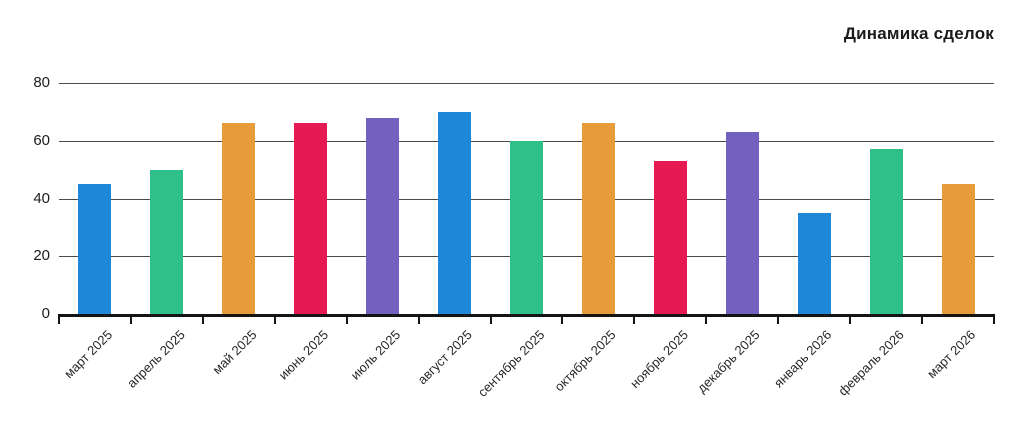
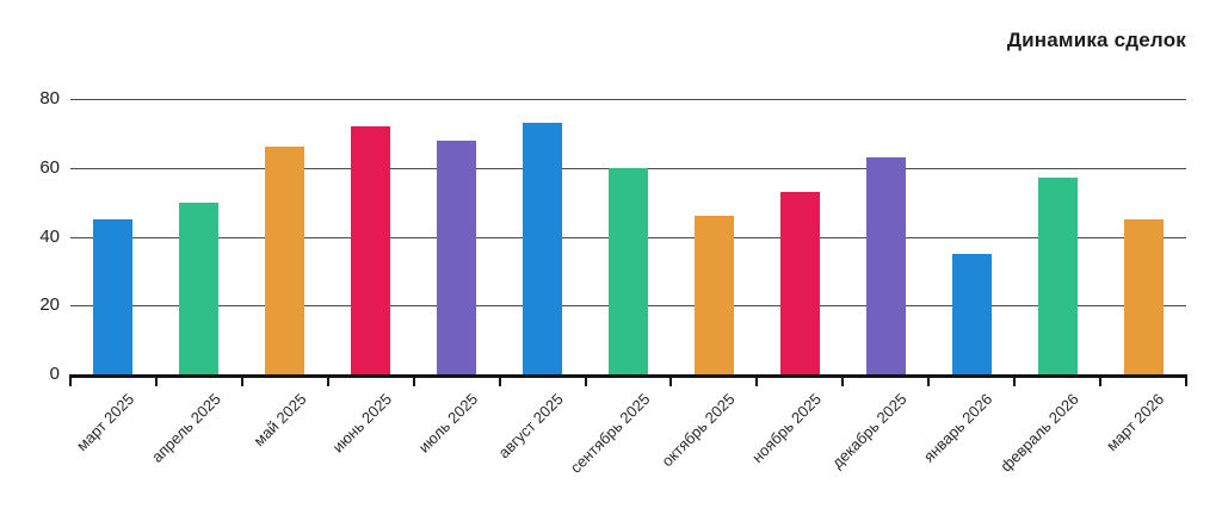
июнь 2025: 66 -> 72
август 2025: 70 -> 73
октябрь 2025: 66 -> 46
